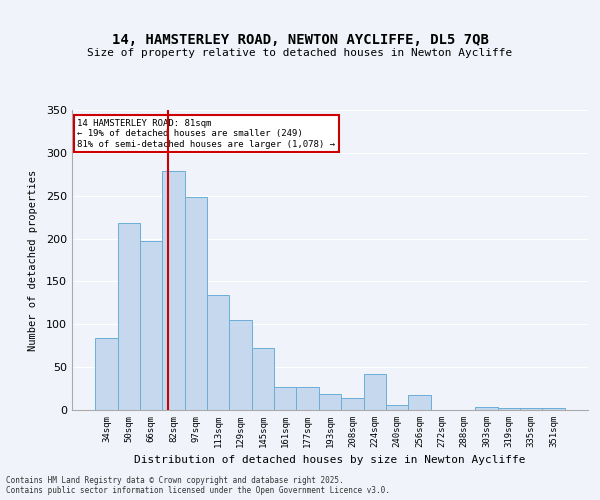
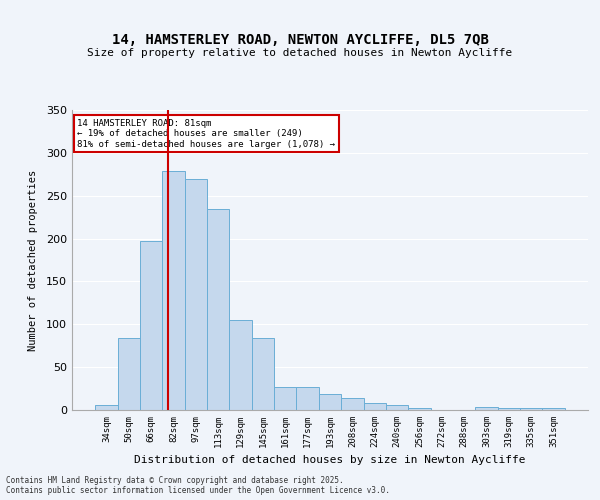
34sqm: 84 -> 6
50sqm: 218 -> 84
97sqm: 248 -> 270
113sqm: 134 -> 235
145sqm: 72 -> 84
224sqm: 42 -> 8
256sqm: 18 -> 2
